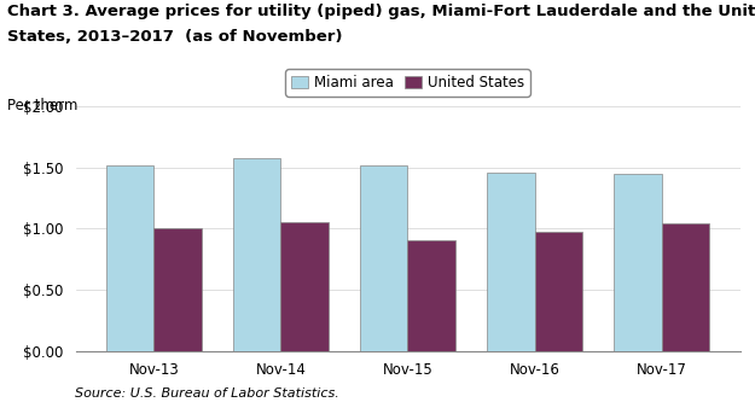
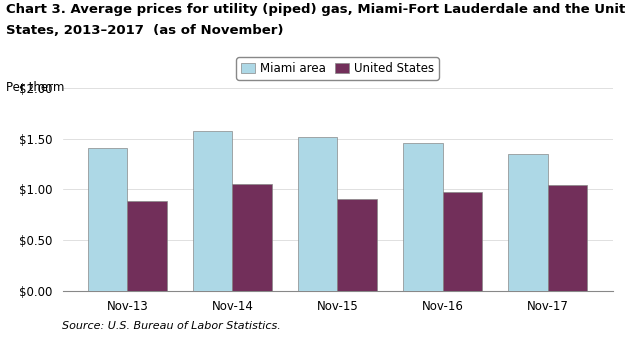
Miami area/Nov-13: $1.52 -> $1.41
United States/Nov-13: $1.00 -> $0.88
Miami area/Nov-17: $1.45 -> $1.35
